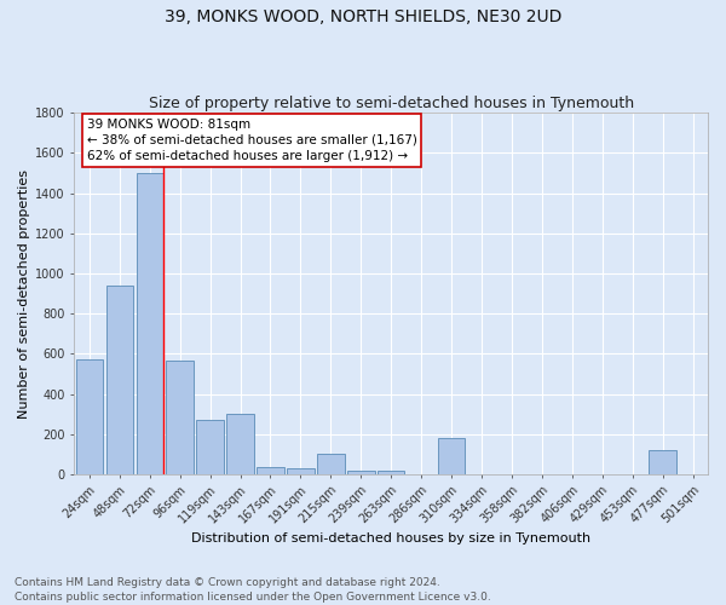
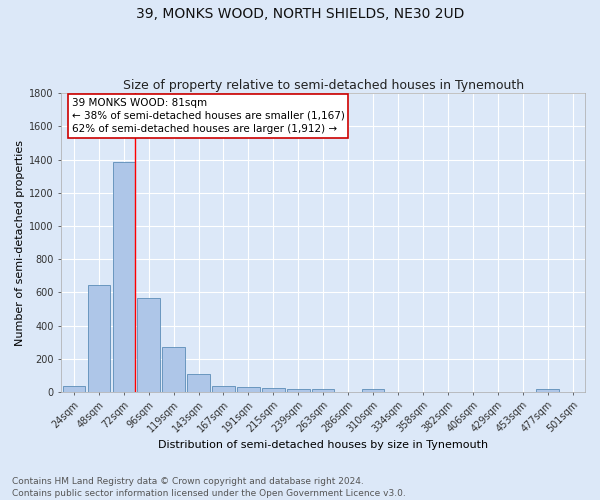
24sqm: 570 -> 40
48sqm: 940 -> 640
72sqm: 1500 -> 1380
143sqm: 300 -> 110
215sqm: 100 -> 20
310sqm: 180 -> 20
477sqm: 120 -> 20
